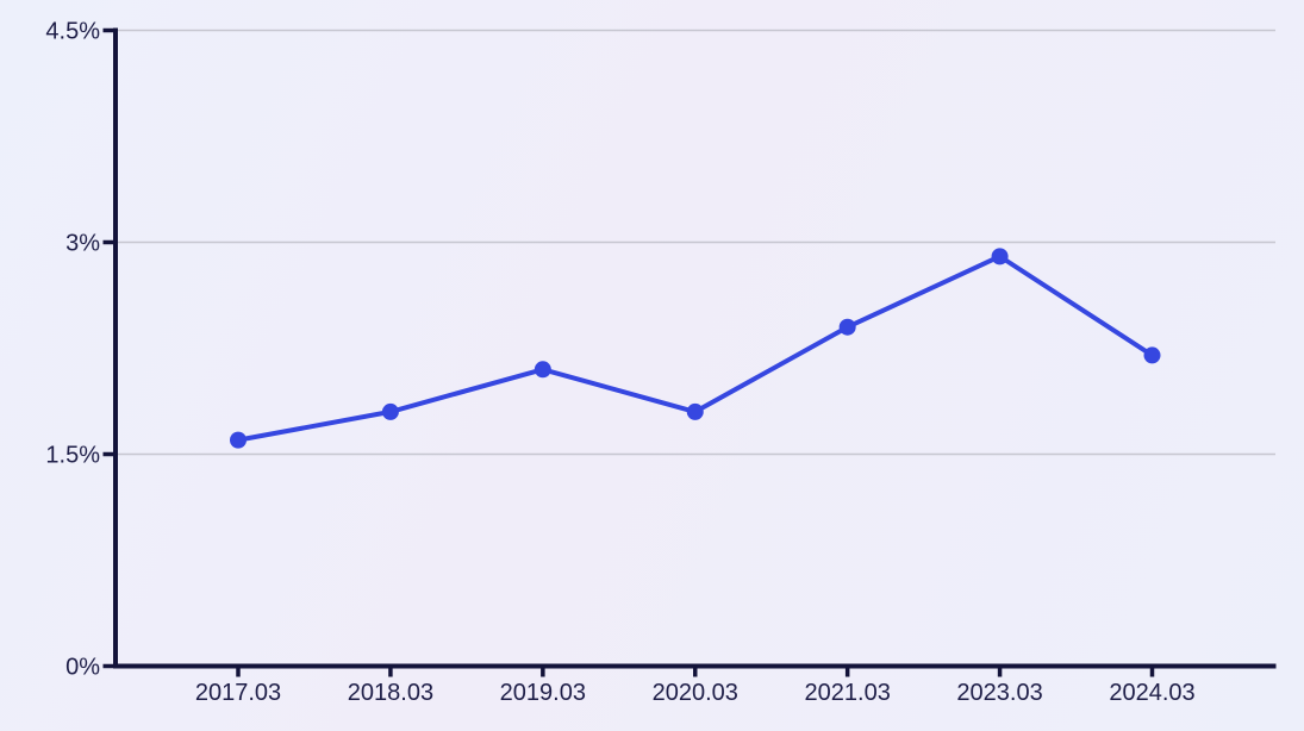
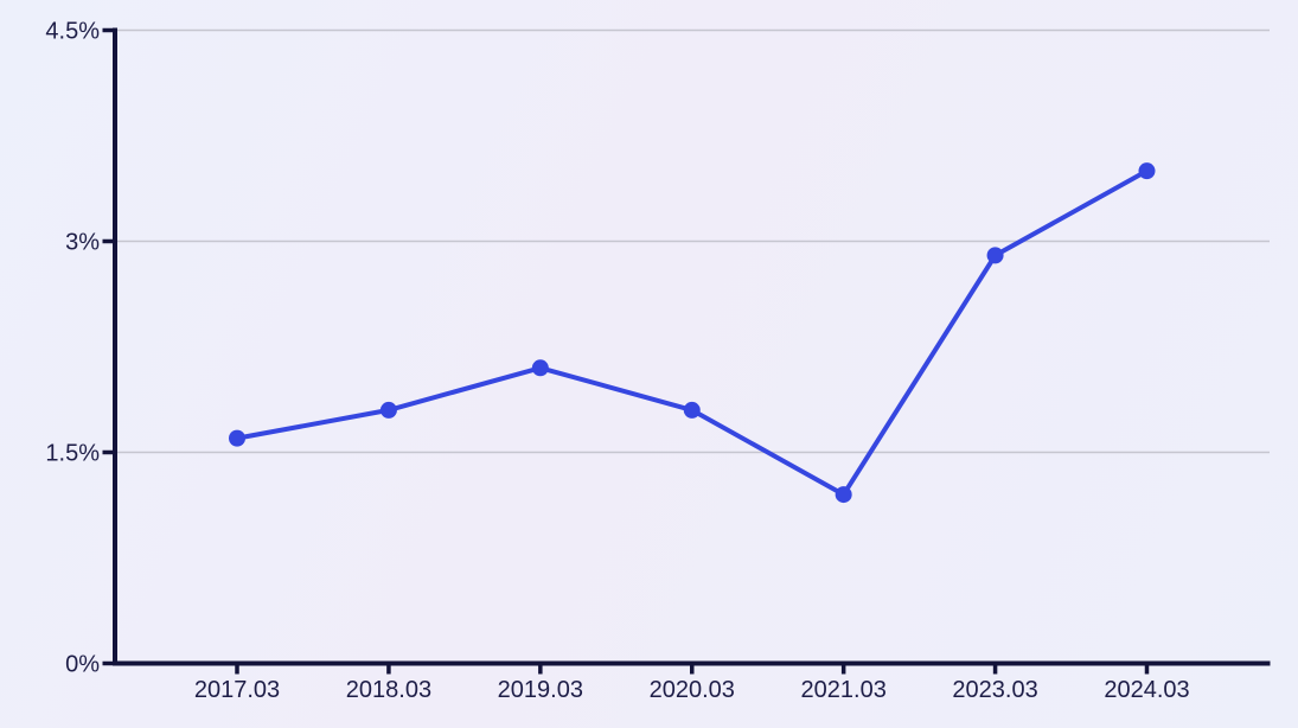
2021.03: 2.4% -> 1.2%
2024.03: 2.2% -> 3.5%
